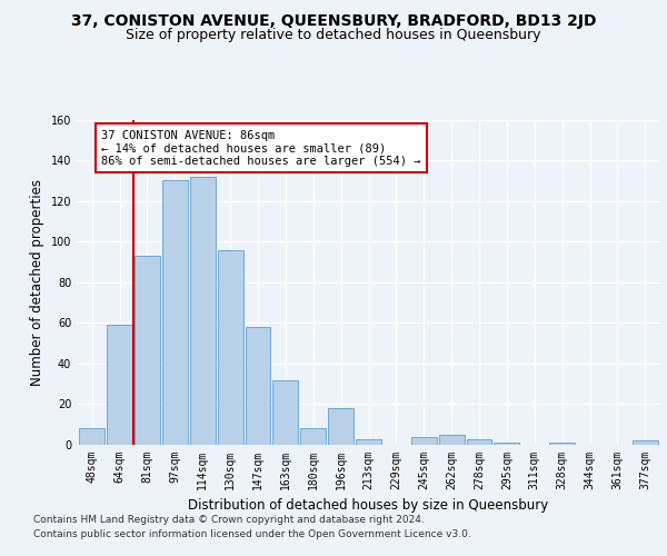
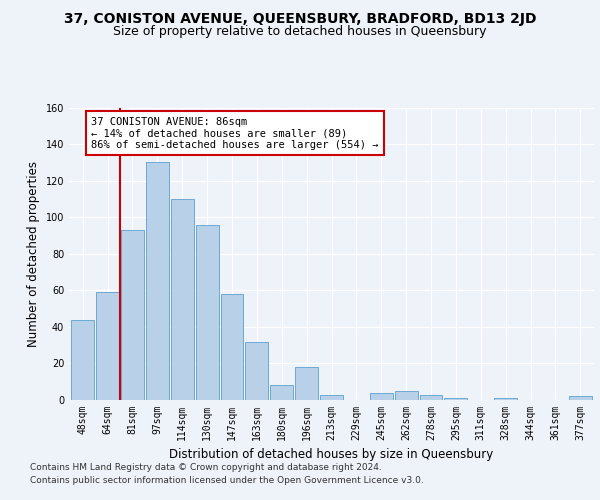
48sqm: 8 -> 44
114sqm: 132 -> 110
